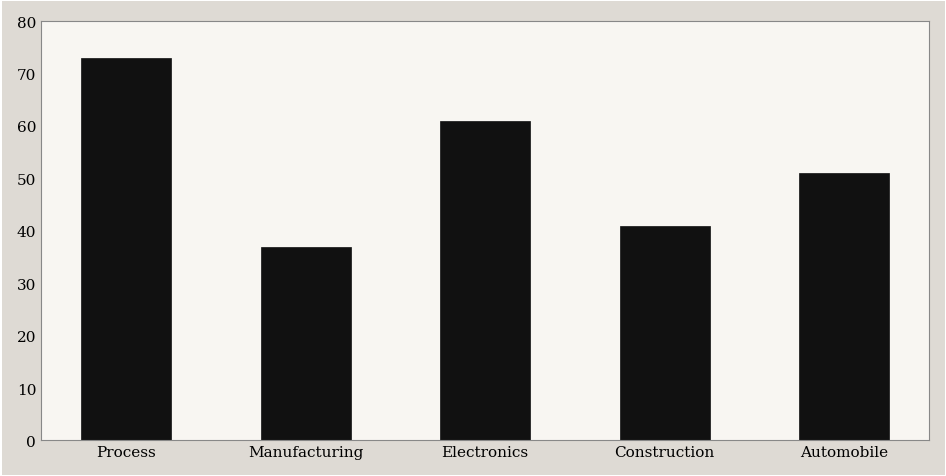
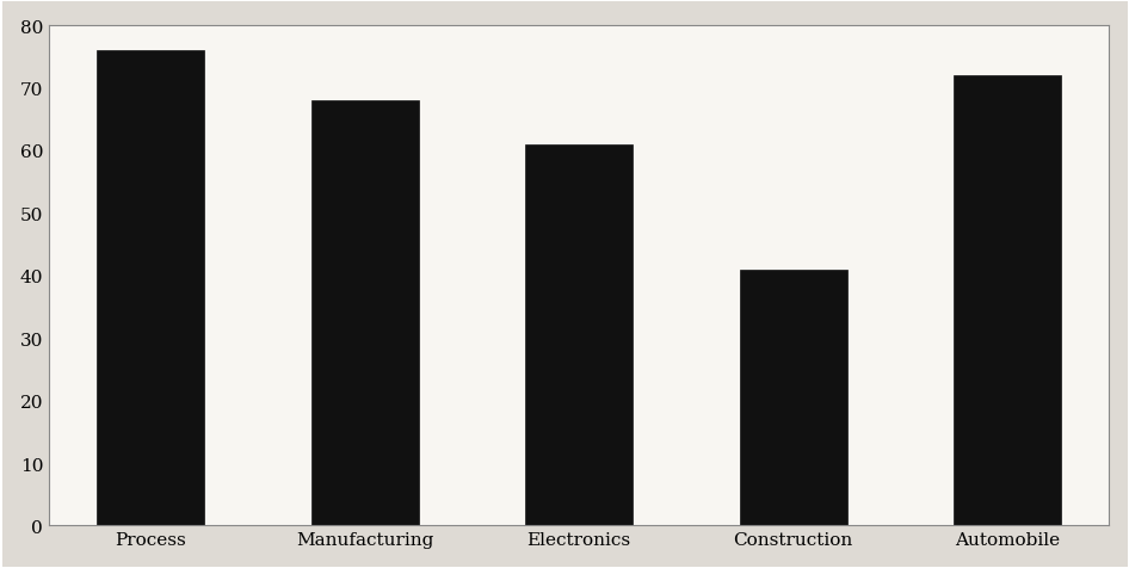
Process: 73 -> 76
Manufacturing: 37 -> 68
Automobile: 51 -> 72
